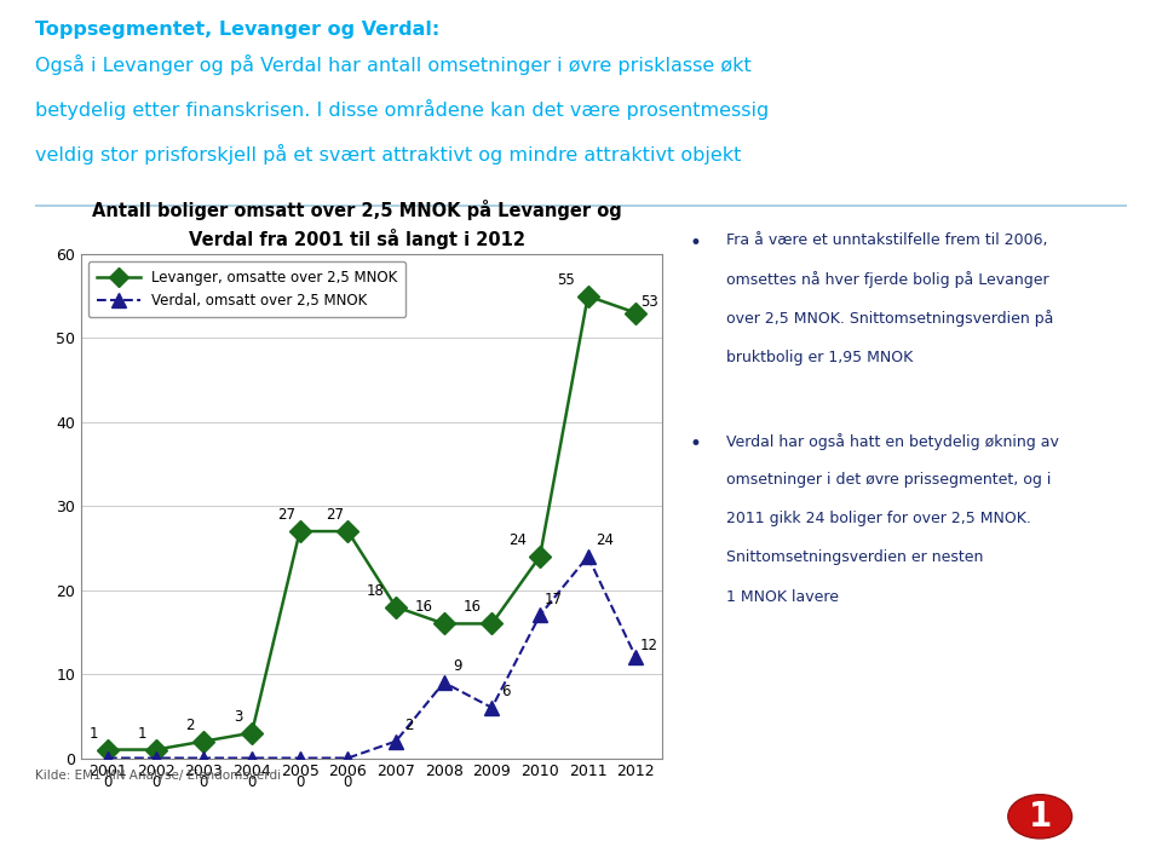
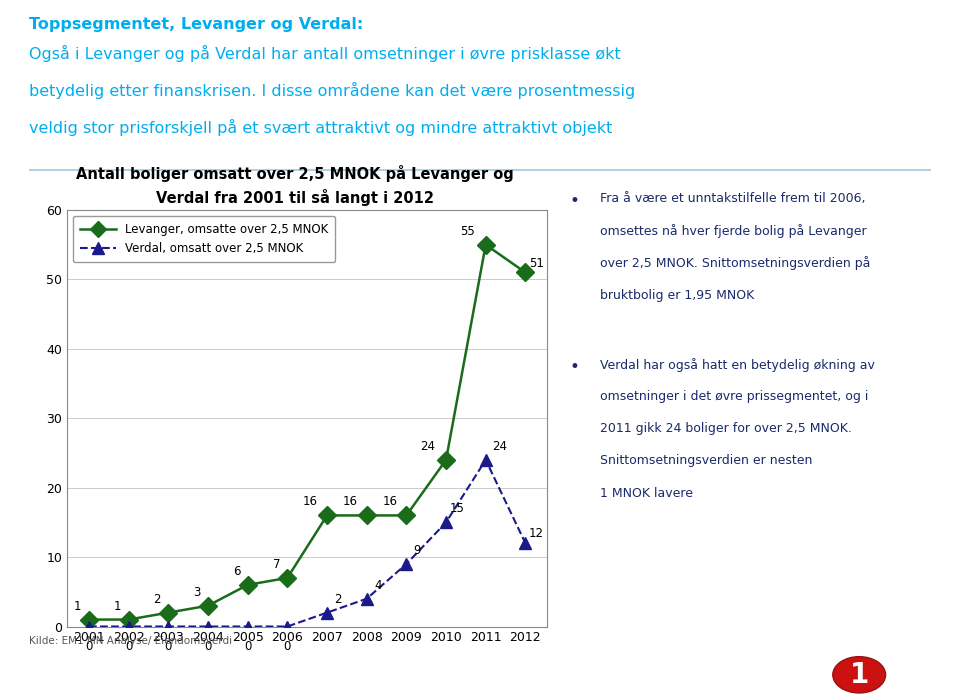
Levanger, omsatte over 2,5 MNOK/2005: 27 -> 6
Levanger, omsatte over 2,5 MNOK/2006: 27 -> 7
Levanger, omsatte over 2,5 MNOK/2007: 18 -> 16
Verdal, omsatt over 2,5 MNOK/2008: 9 -> 4
Verdal, omsatt over 2,5 MNOK/2009: 6 -> 9
Verdal, omsatt over 2,5 MNOK/2010: 17 -> 15
Levanger, omsatte over 2,5 MNOK/2012: 53 -> 51
